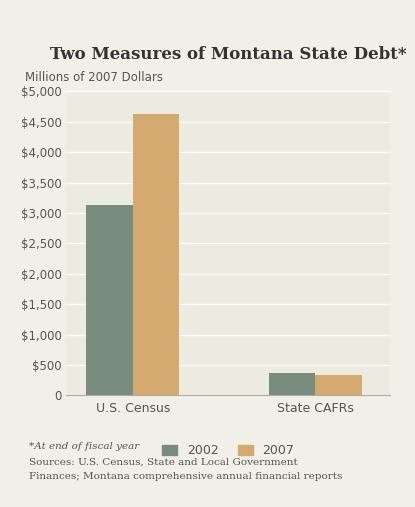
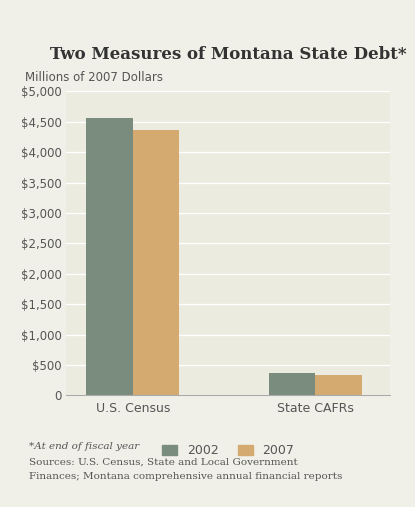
2002/U.S. Census: $3,120 -> $4,560
2007/U.S. Census: $4,620 -> $4,360
